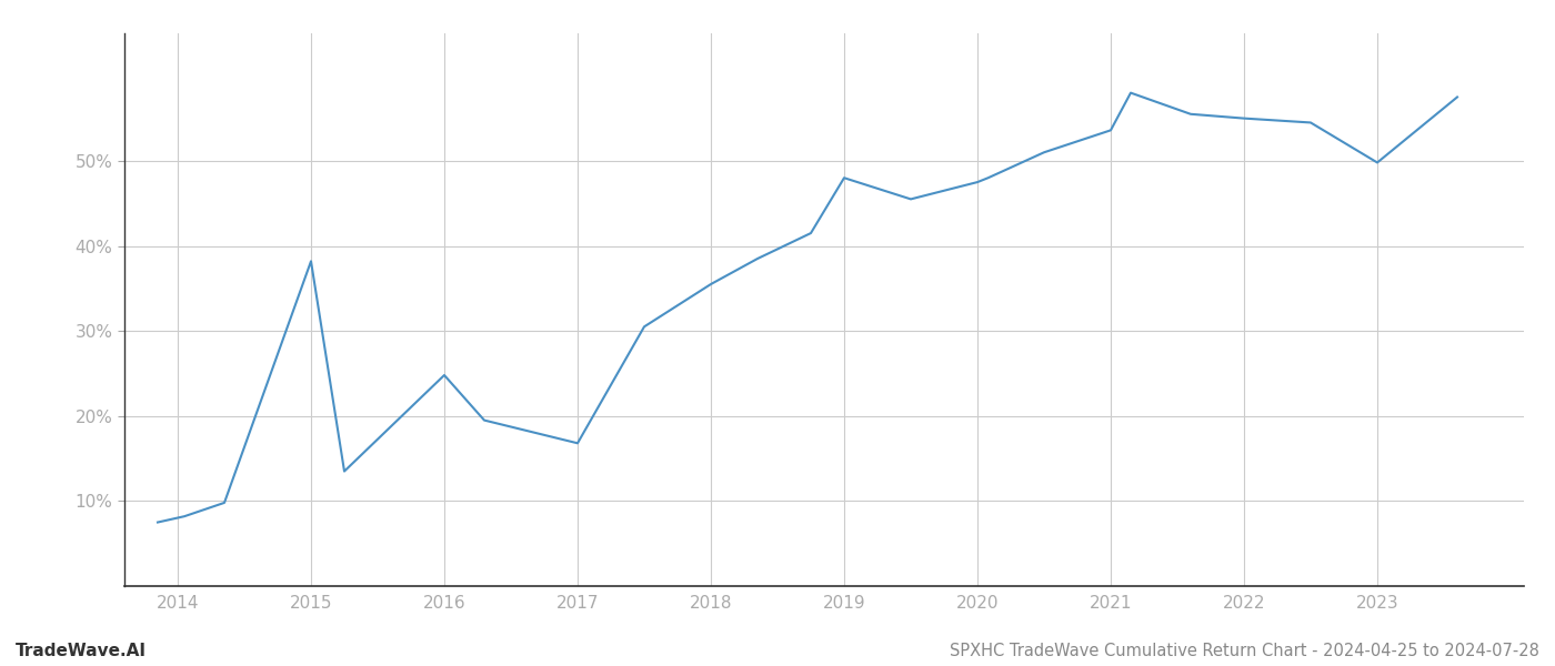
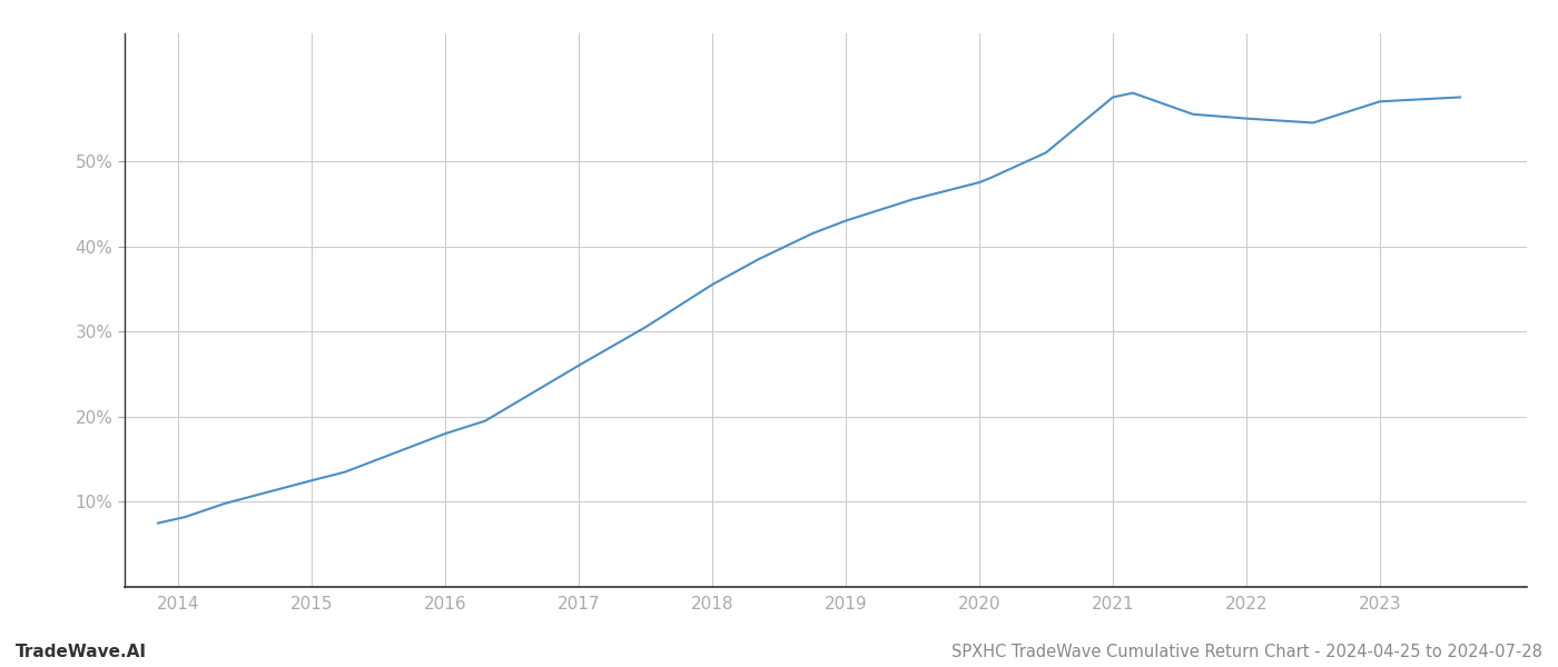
2015: 38.2% -> 12.5%
2016: 24.8% -> 18.0%
2017: 16.8% -> 26.0%
2019: 48.0% -> 43.0%
2021: 53.6% -> 57.5%
2023: 49.8% -> 57.0%
